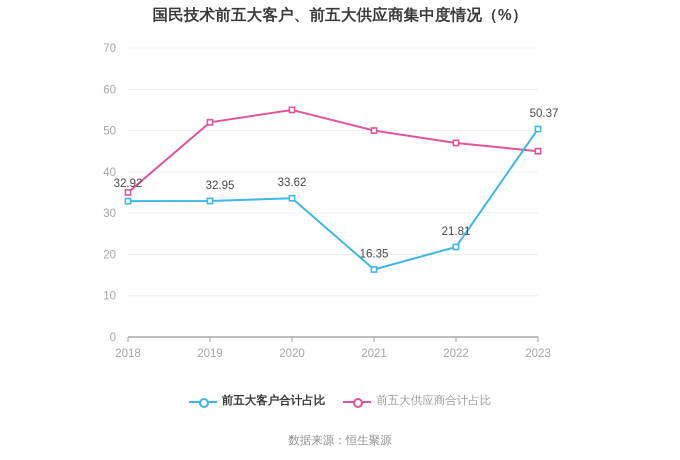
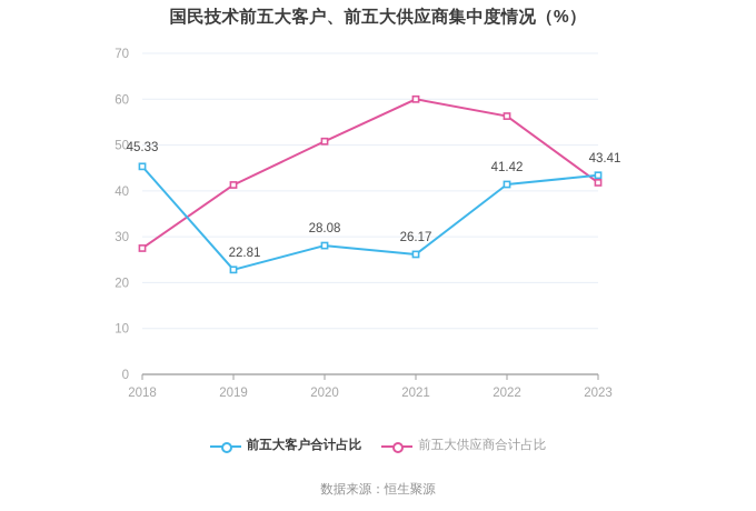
前五大客户合计占比/2018: 32.92 -> 45.33
前五大供应商合计占比/2018: 35 -> 28
前五大客户合计占比/2019: 32.95 -> 22.81
前五大供应商合计占比/2019: 52 -> 41
前五大客户合计占比/2020: 33.62 -> 28.08
前五大供应商合计占比/2020: 55 -> 51
前五大客户合计占比/2021: 16.35 -> 26.17
前五大供应商合计占比/2021: 50 -> 60
前五大客户合计占比/2022: 21.81 -> 41.42
前五大供应商合计占比/2022: 47 -> 56
前五大客户合计占比/2023: 50.37 -> 43.41
前五大供应商合计占比/2023: 45 -> 42
